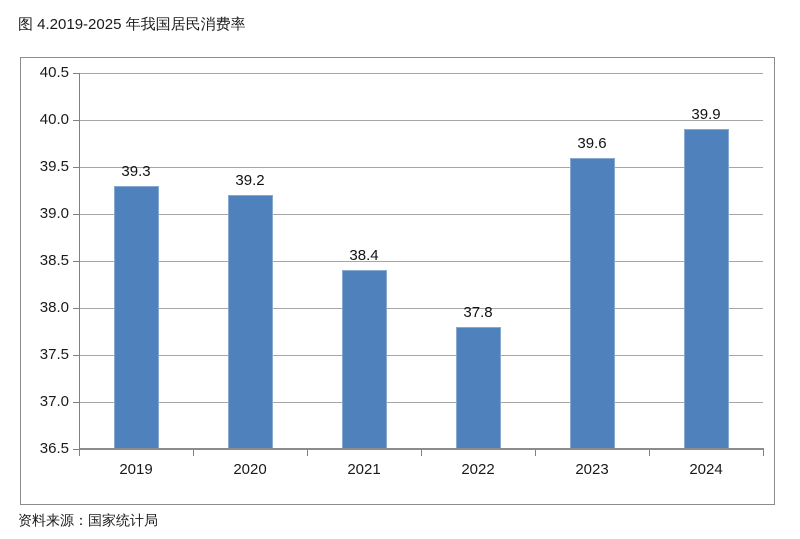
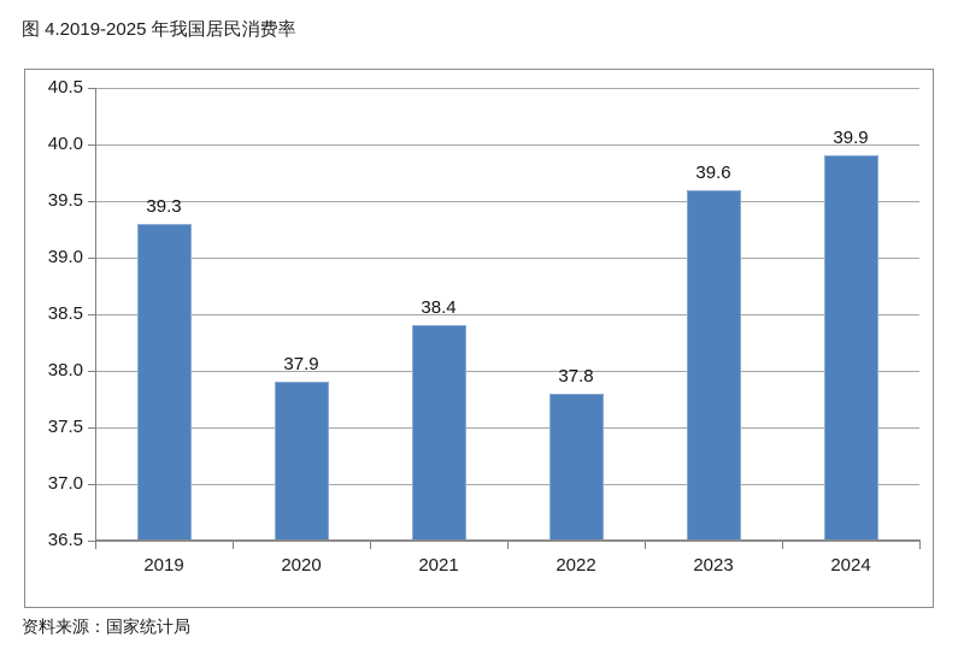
2020: 39.2 -> 37.9
